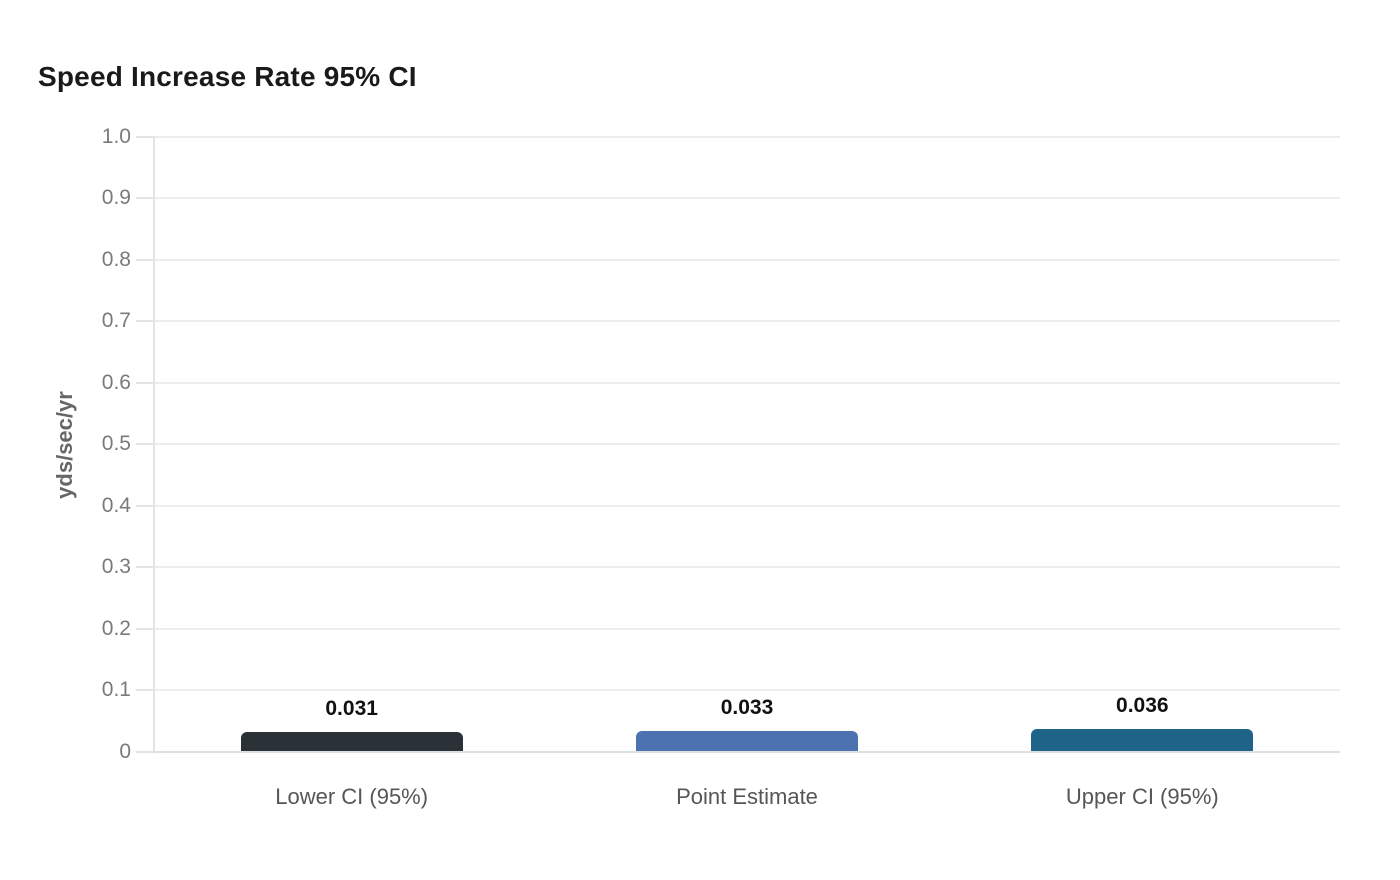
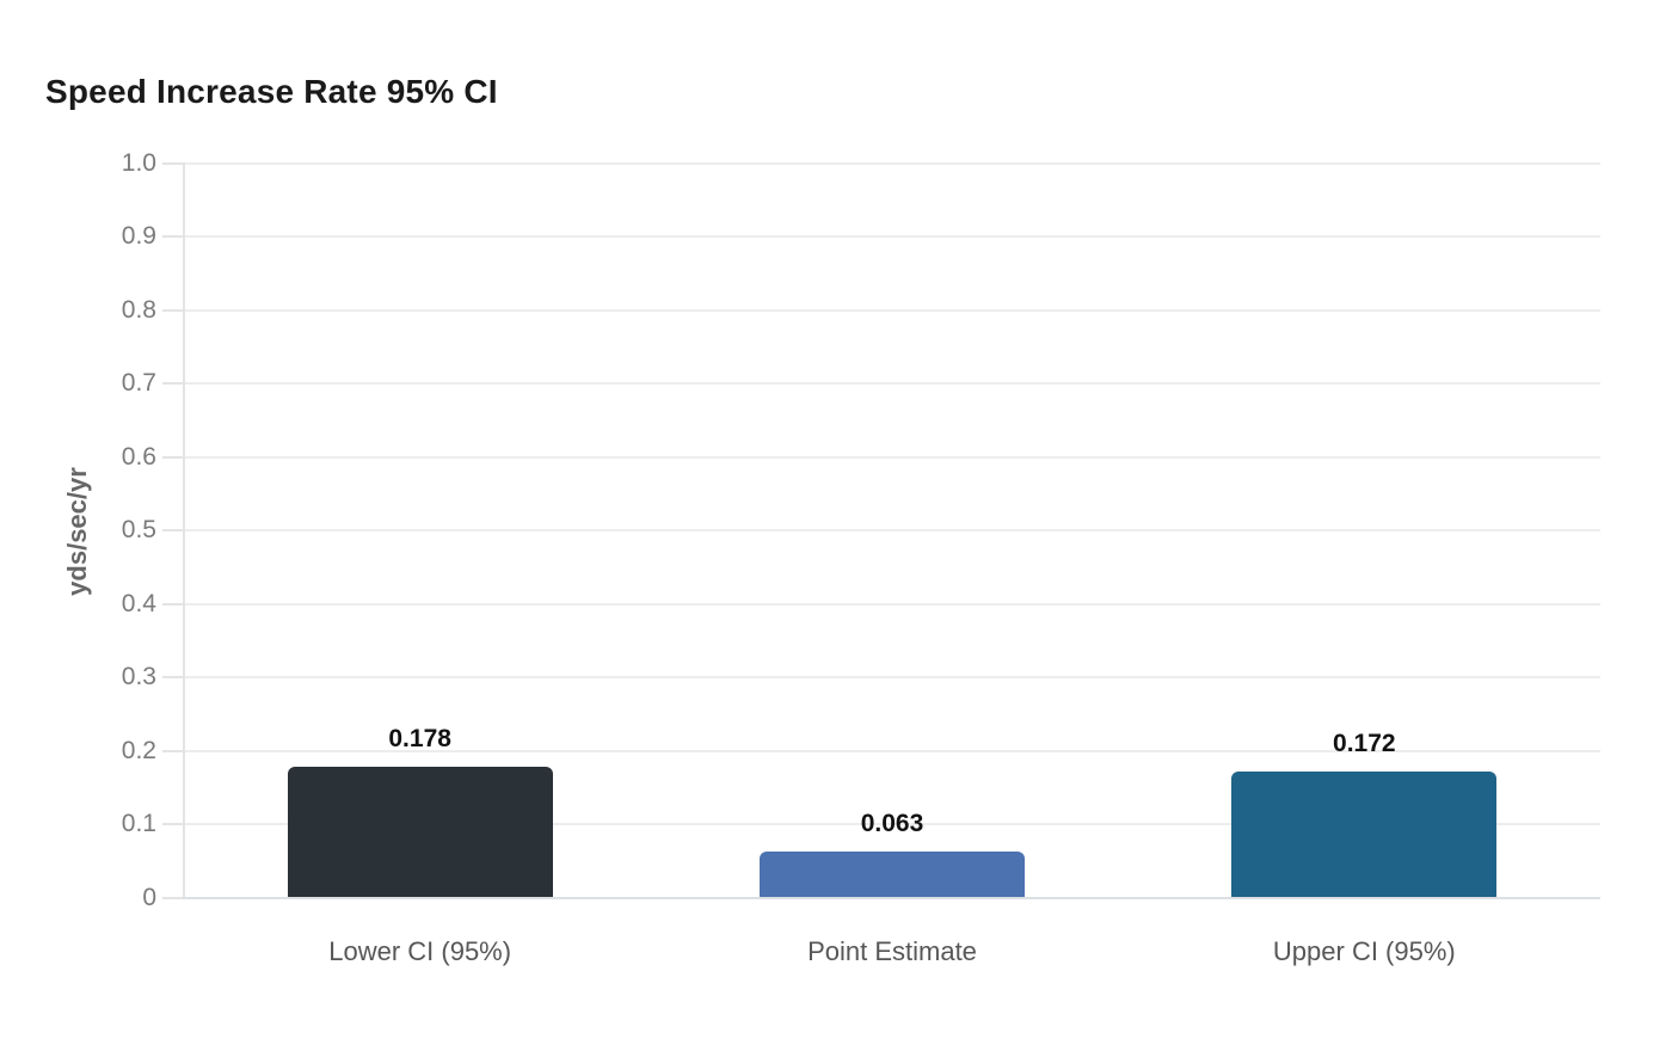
Lower CI (95%): 0.031 -> 0.178
Point Estimate: 0.033 -> 0.063
Upper CI (95%): 0.036 -> 0.172
